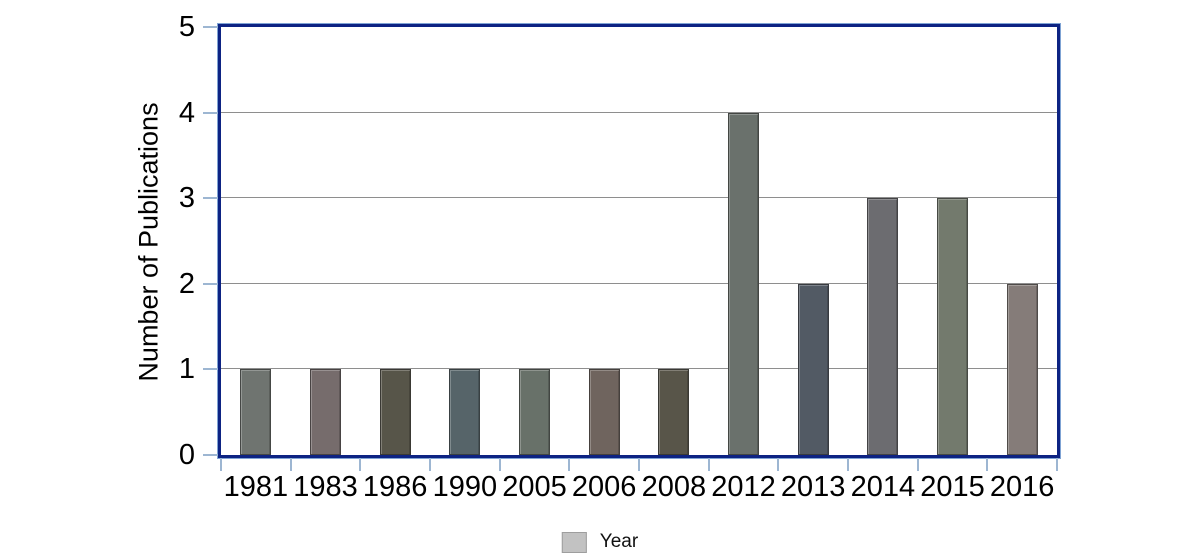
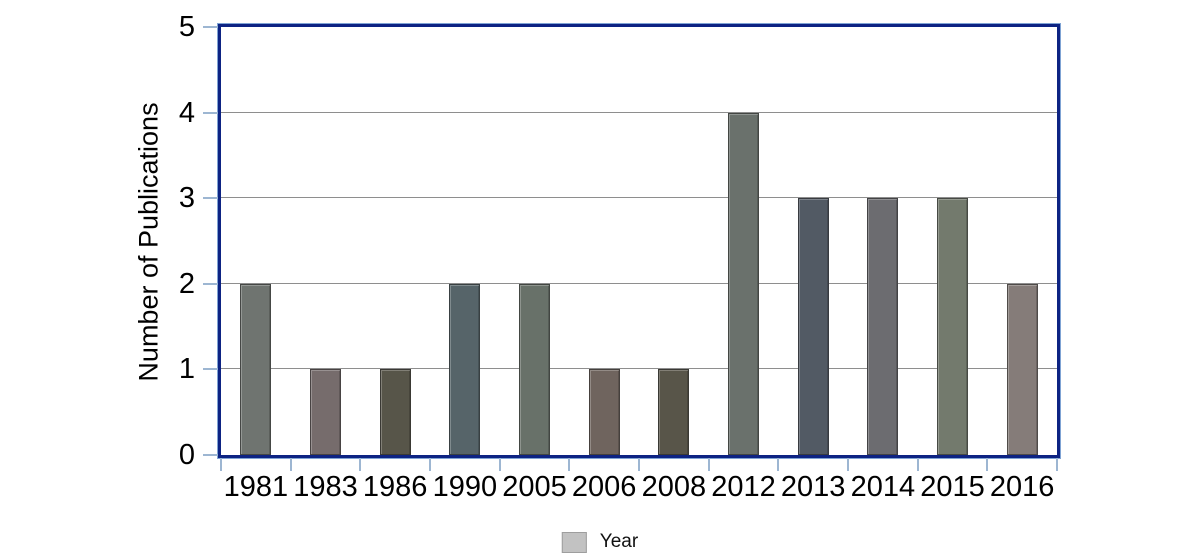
1981: 1 -> 2
1990: 1 -> 2
2005: 1 -> 2
2013: 2 -> 3
